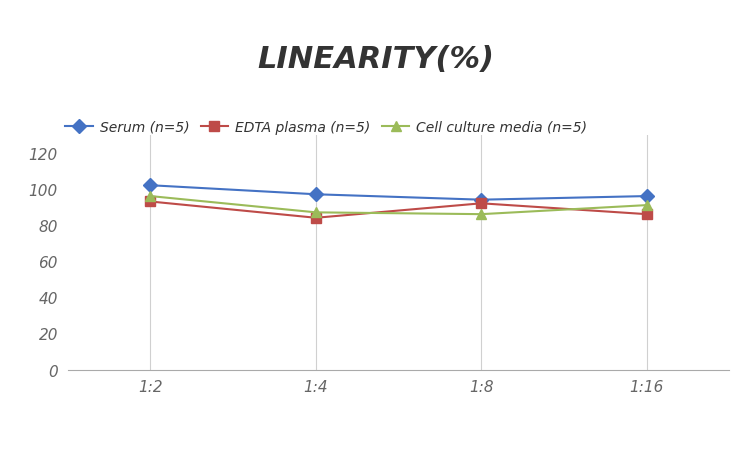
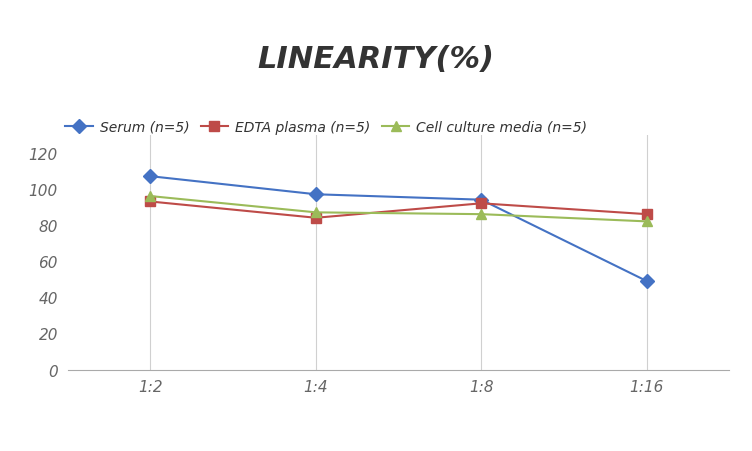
Serum (n=5)/1:2: 102 -> 107
Serum (n=5)/1:16: 96 -> 49
Cell culture media (n=5)/1:16: 91 -> 82
